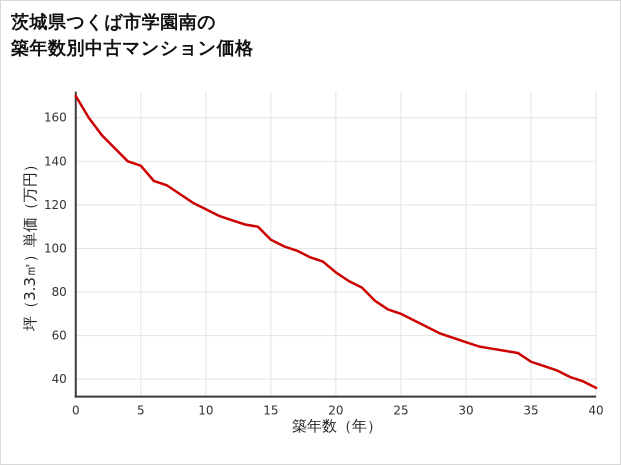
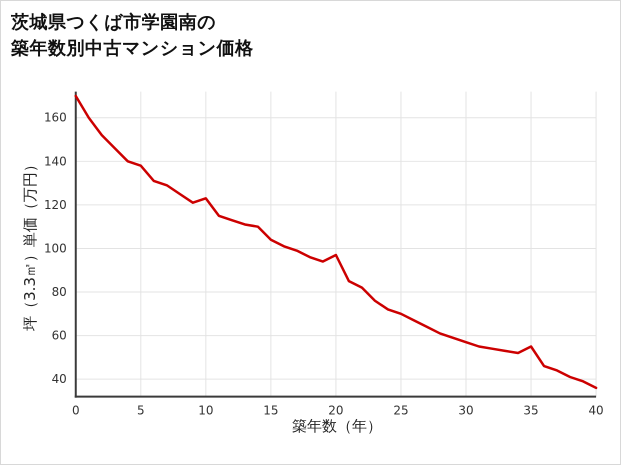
10: 118 -> 123
20: 89 -> 97
35: 48 -> 55
